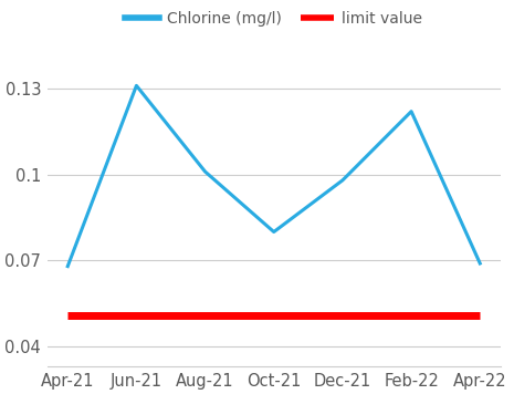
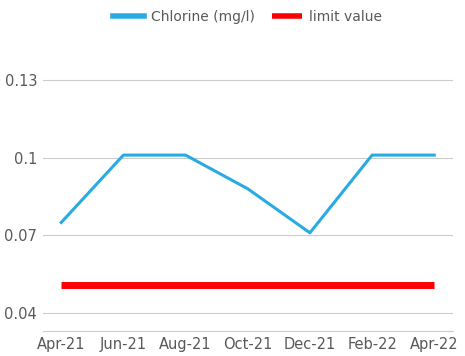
Apr-21: 0.068 -> 0.075
Jun-21: 0.131 -> 0.101
Oct-21: 0.080 -> 0.088
Dec-21: 0.098 -> 0.071
Feb-22: 0.122 -> 0.101
Apr-22: 0.069 -> 0.101
